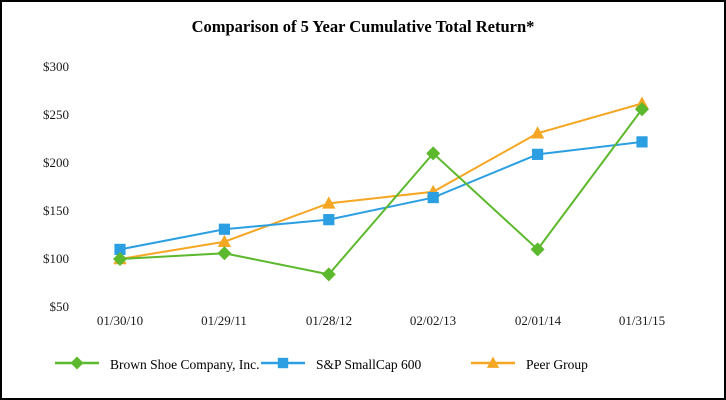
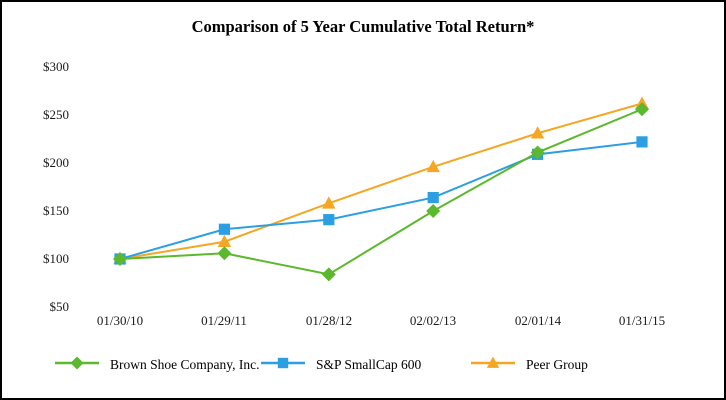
S&P SmallCap 600/01/30/10: $110 -> $100
Brown Shoe Company, Inc./02/02/13: $210 -> $150
Peer Group/02/02/13: $170 -> $200
Brown Shoe Company, Inc./02/01/14: $110 -> $210
